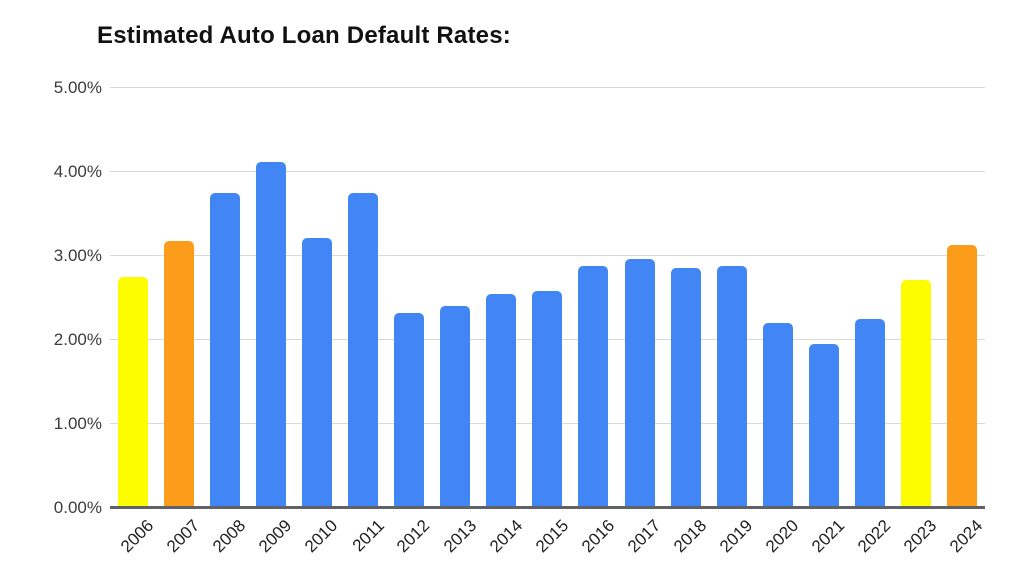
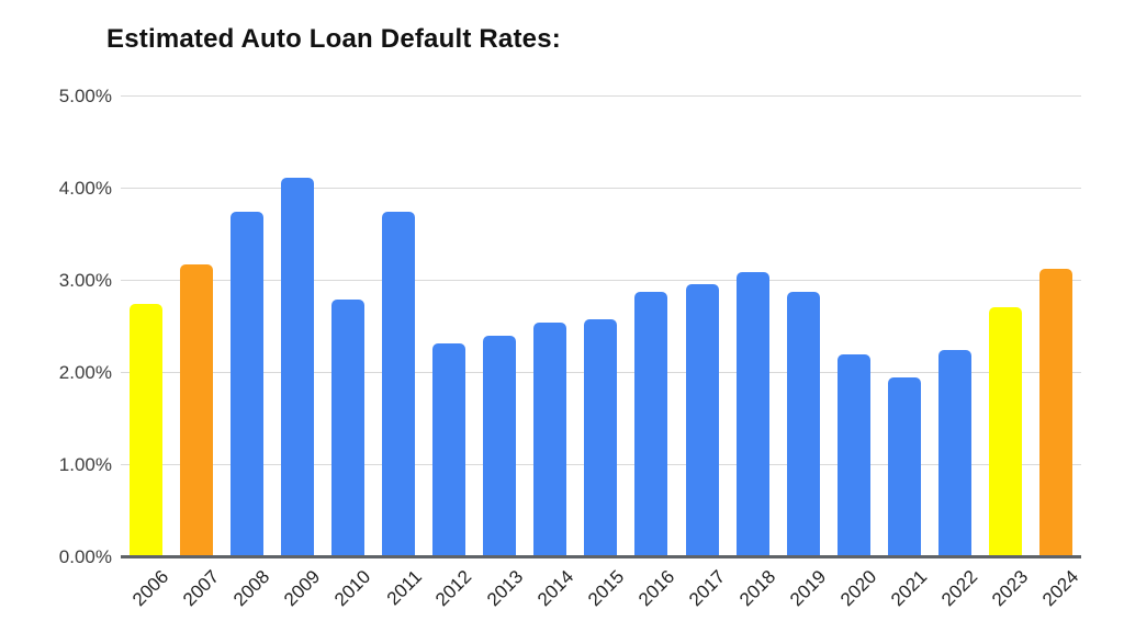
2010: 3.2% -> 2.8%
2018: 2.9% -> 3.1%
